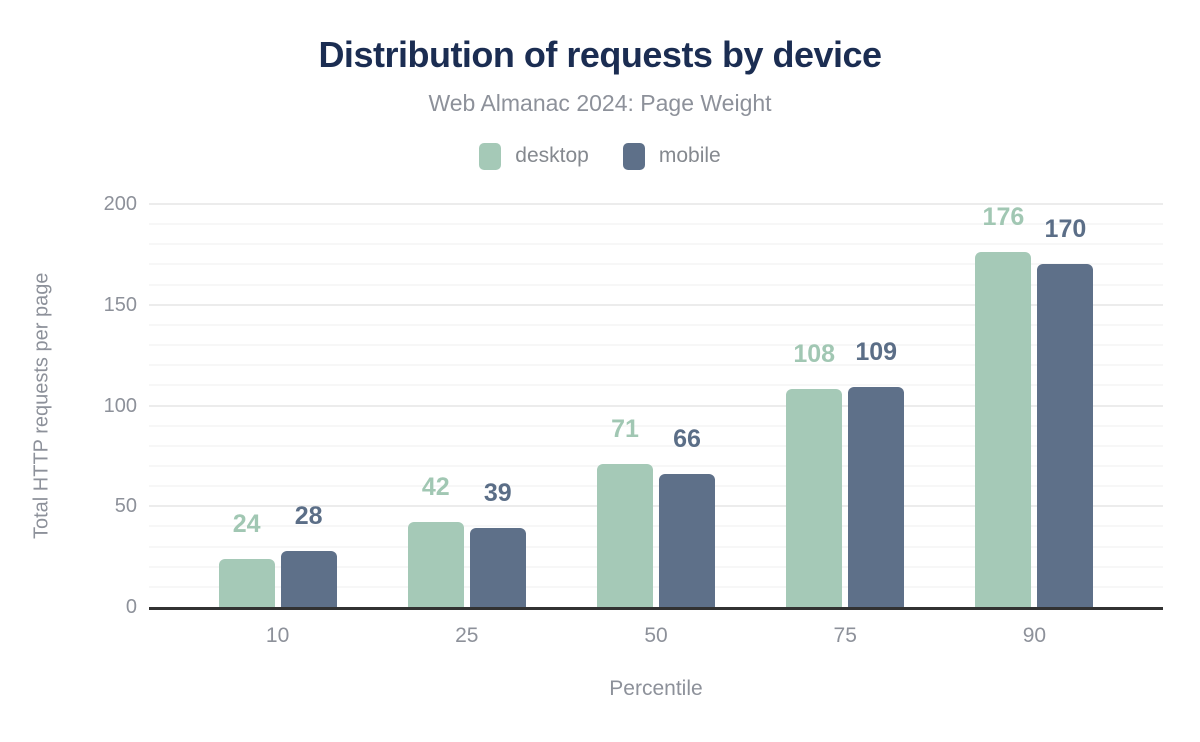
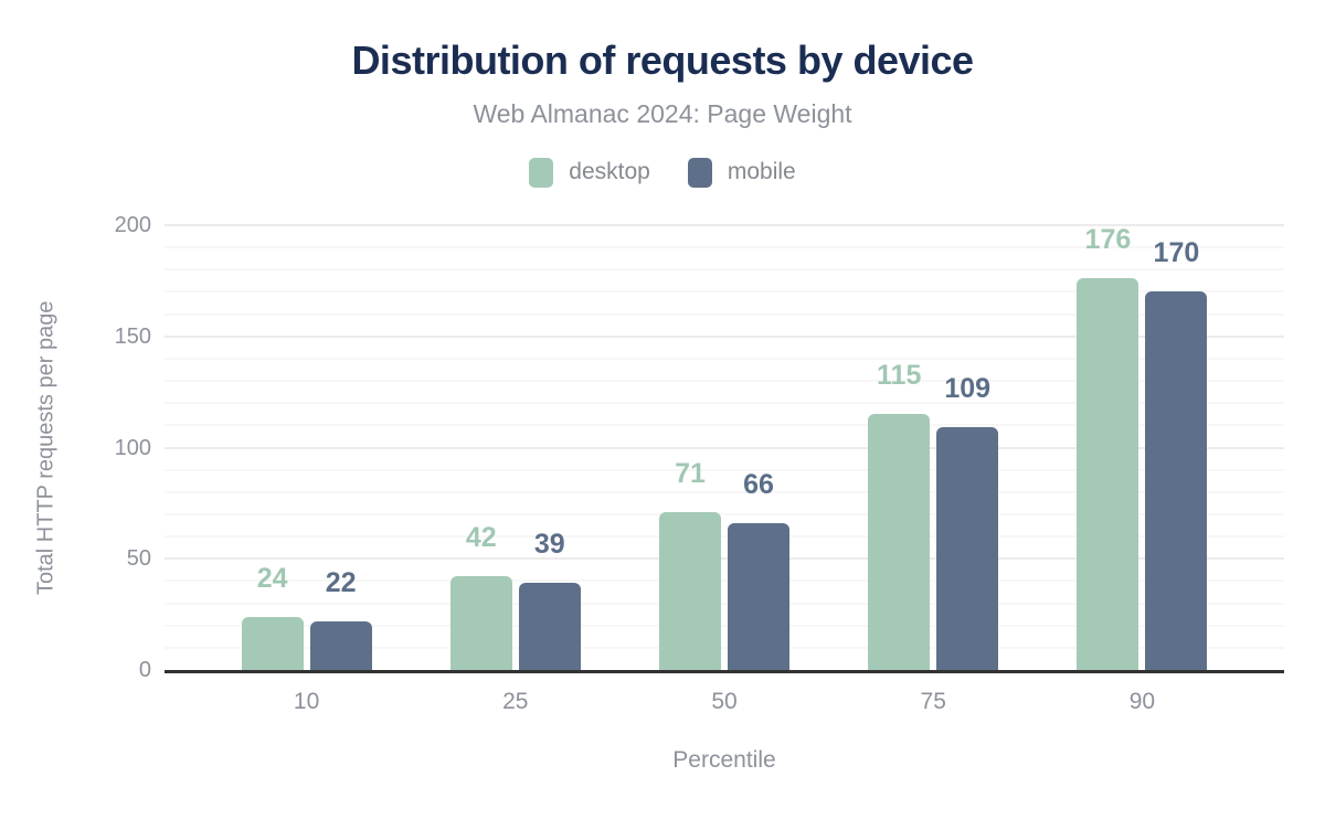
mobile/10: 28 -> 22
desktop/75: 108 -> 115
